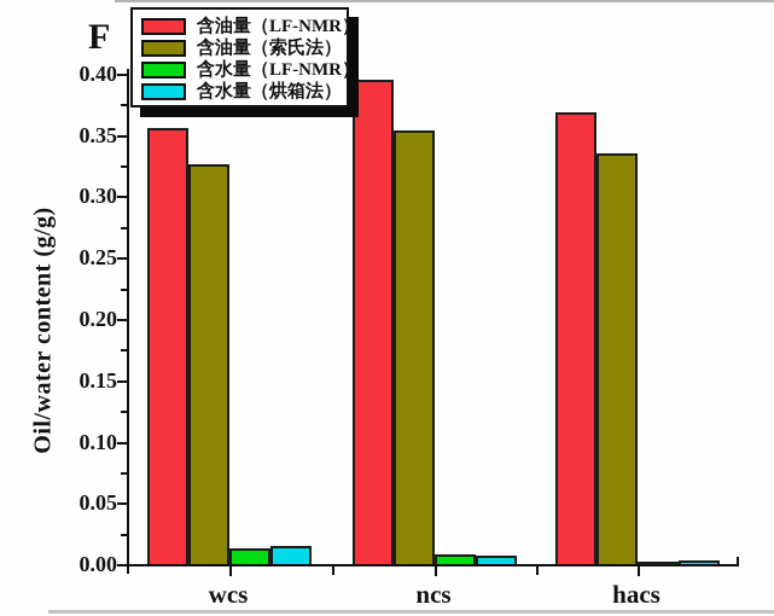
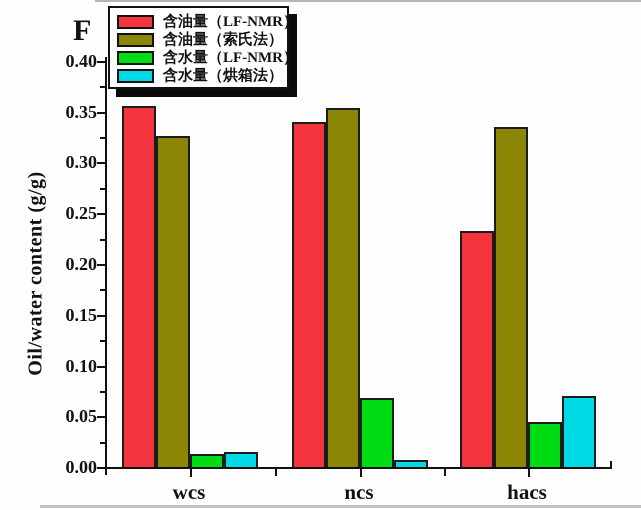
含油量（LF-NMR）/ncs: 0.395 -> 0.340
含水量（LF-NMR）/ncs: 0.008 -> 0.068
含油量（LF-NMR）/hacs: 0.368 -> 0.233
含水量（LF-NMR）/hacs: 0.002 -> 0.044
含水量（烘箱法）/hacs: 0.003 -> 0.070
